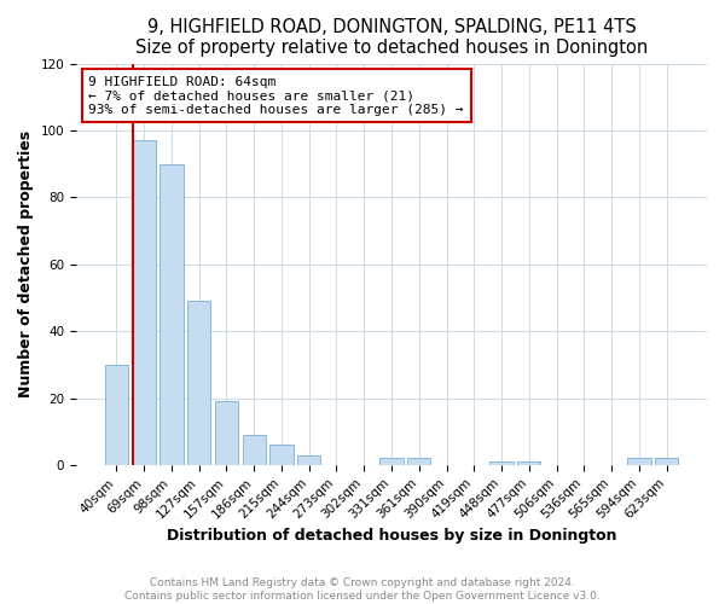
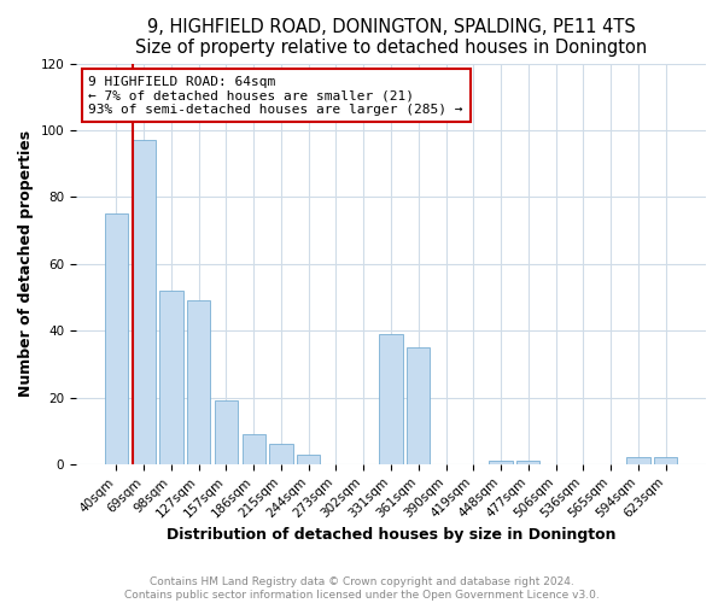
40sqm: 30 -> 75
98sqm: 90 -> 52
331sqm: 2 -> 39
361sqm: 2 -> 35
